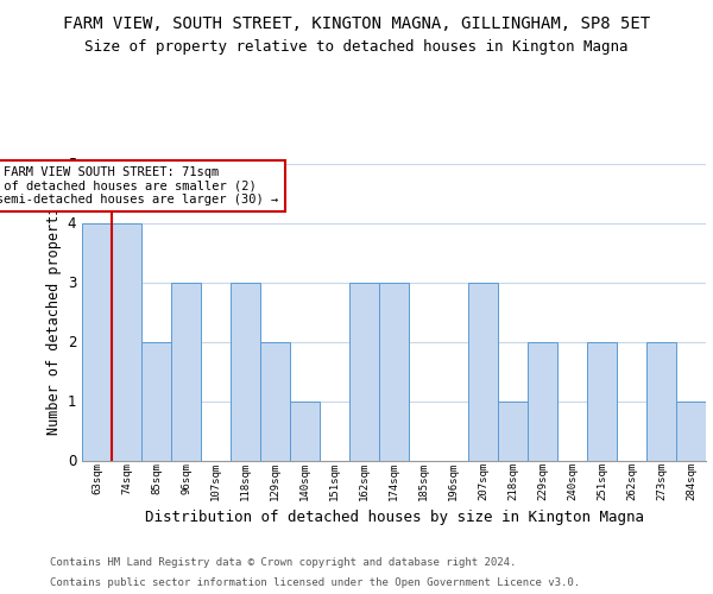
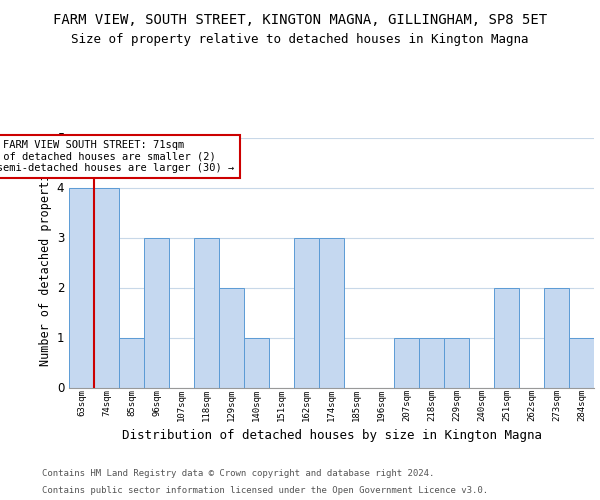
85sqm: 2 -> 1
207sqm: 3 -> 1
229sqm: 2 -> 1
